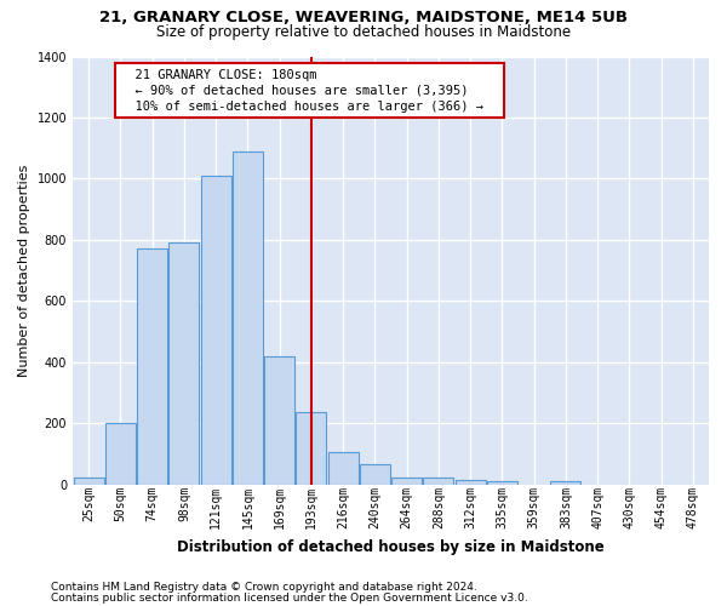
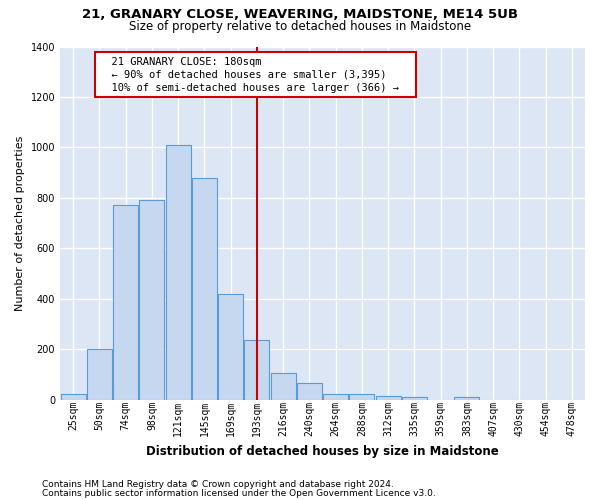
145sqm: 1090 -> 880
